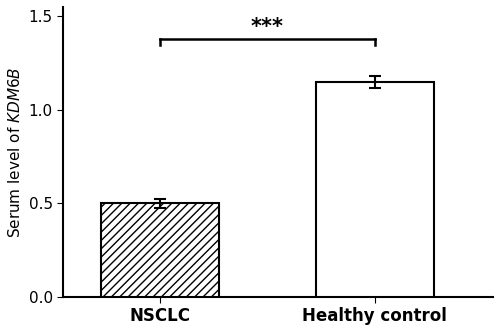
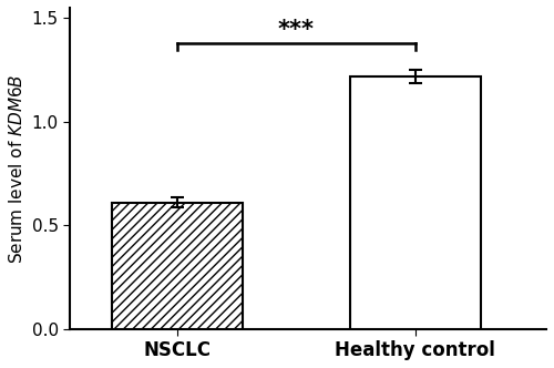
NSCLC: 0.50 -> 0.61
Healthy control: 1.15 -> 1.22
